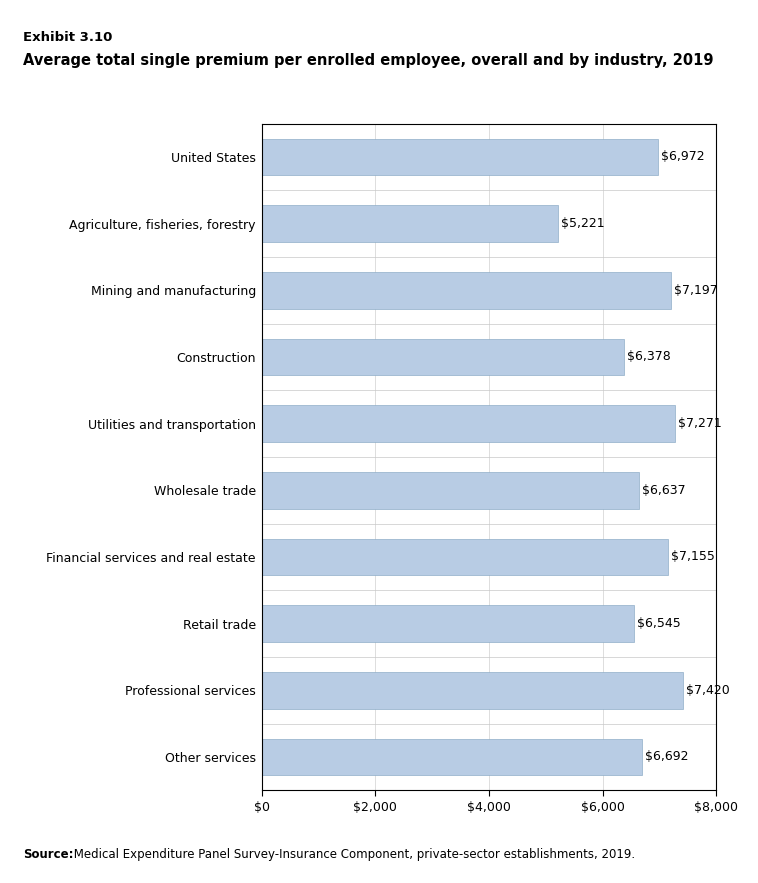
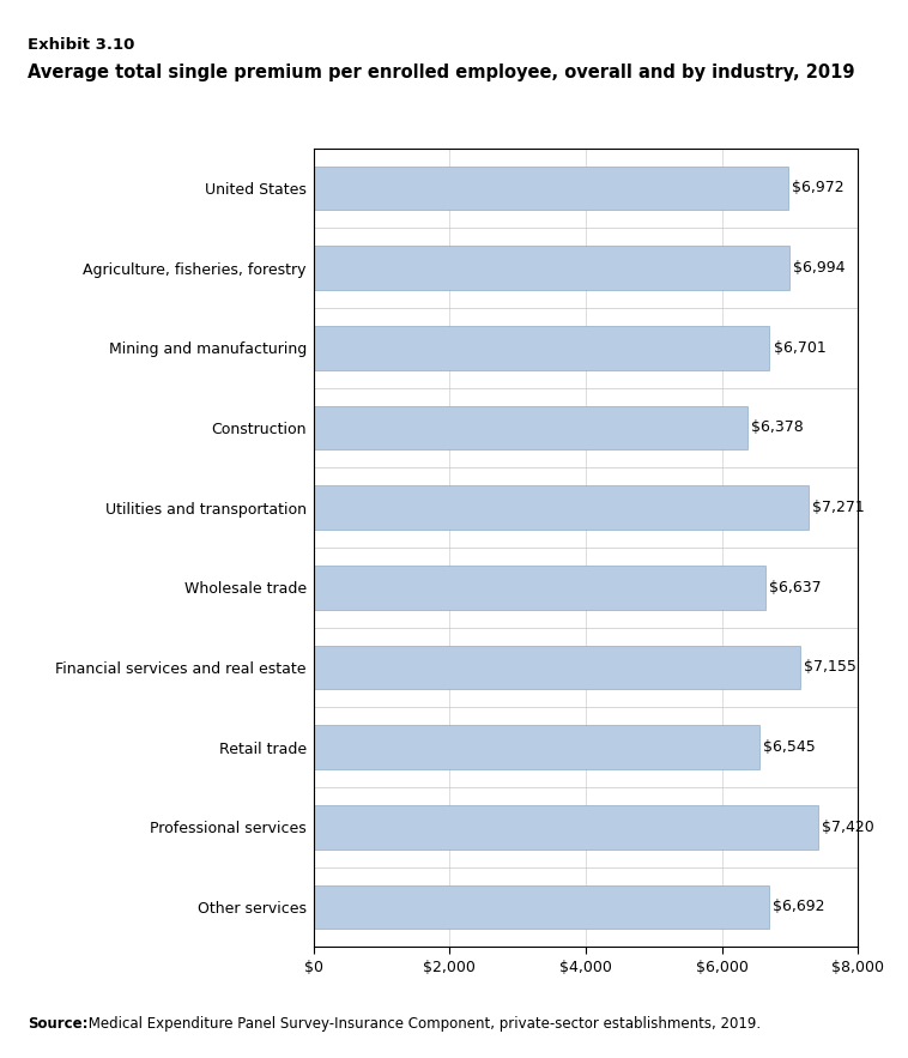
Agriculture, fisheries, forestry: $5,221 -> $6,994
Mining and manufacturing: $7,197 -> $6,701
